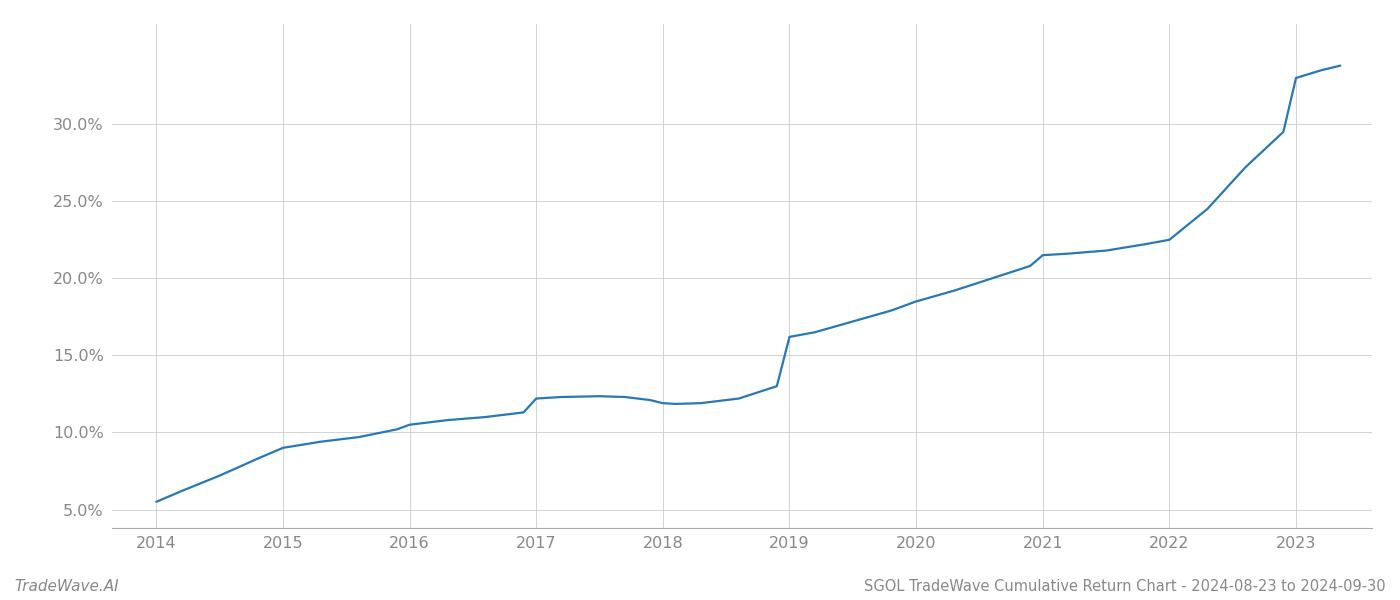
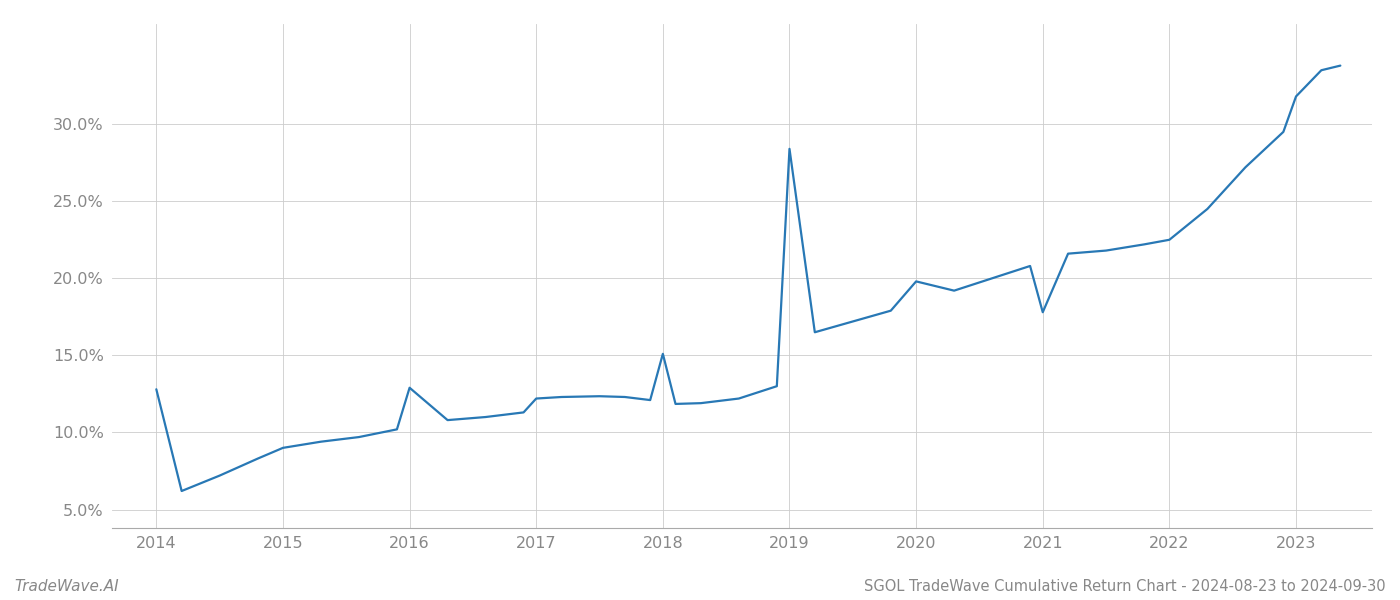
2014: 5.5% -> 12.8%
2016: 10.5% -> 12.9%
2018: 11.9% -> 15.1%
2019: 16.2% -> 28.4%
2020: 18.5% -> 19.8%
2021: 21.5% -> 17.8%
2023: 33.0% -> 31.8%
